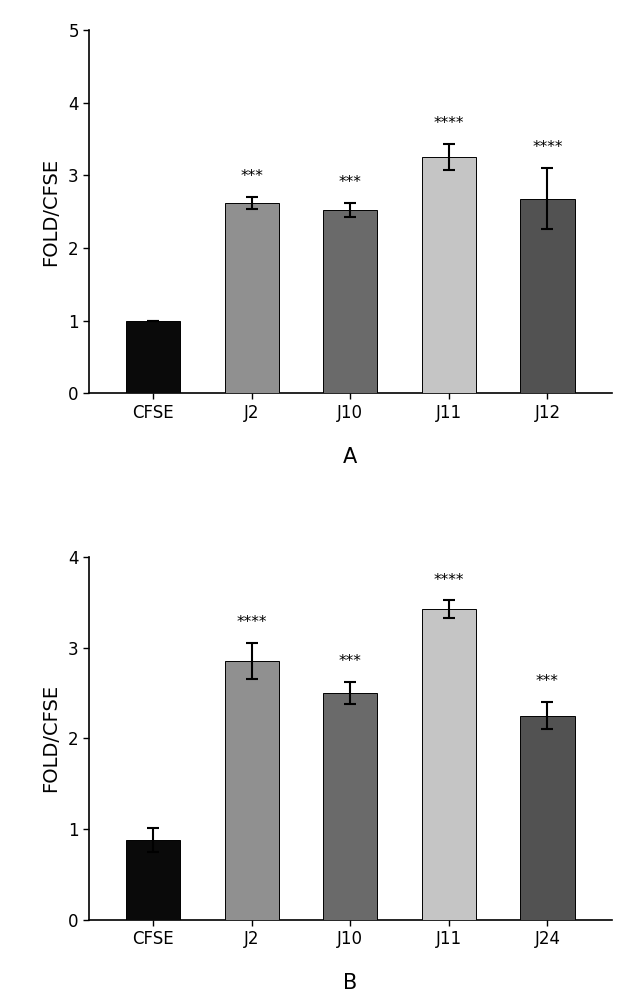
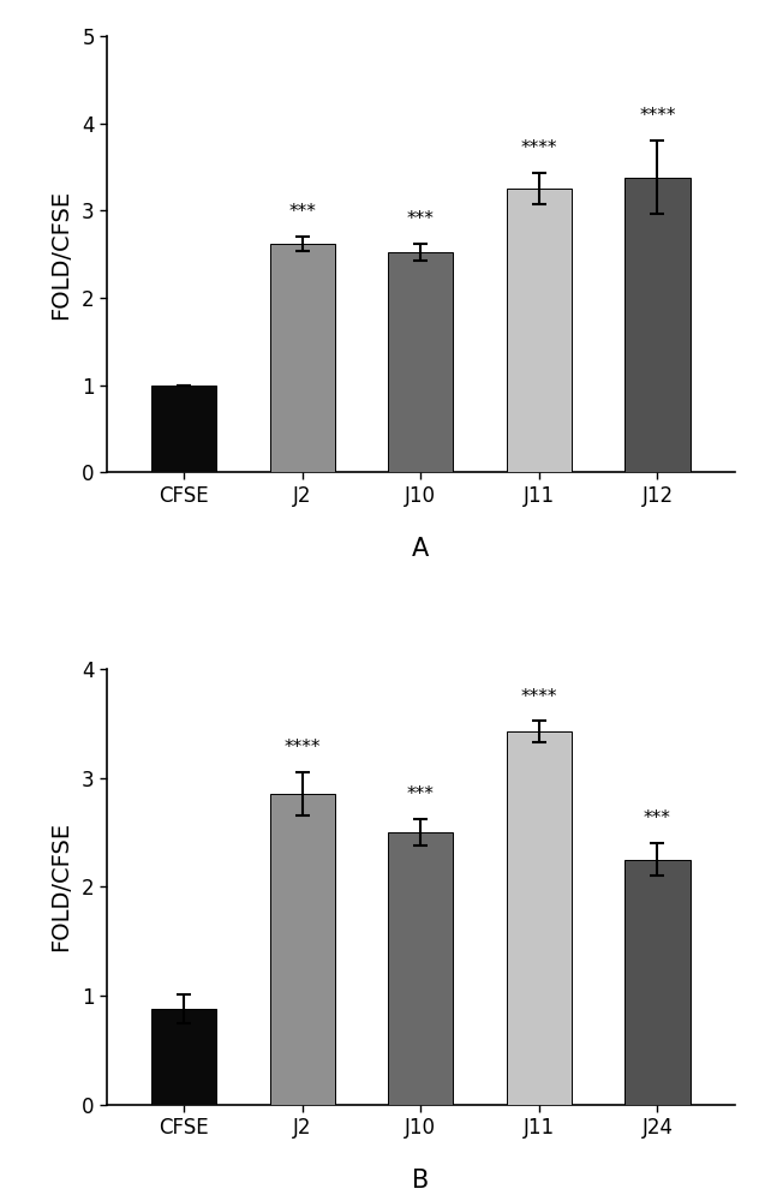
J12: 2.68 -> 3.38
